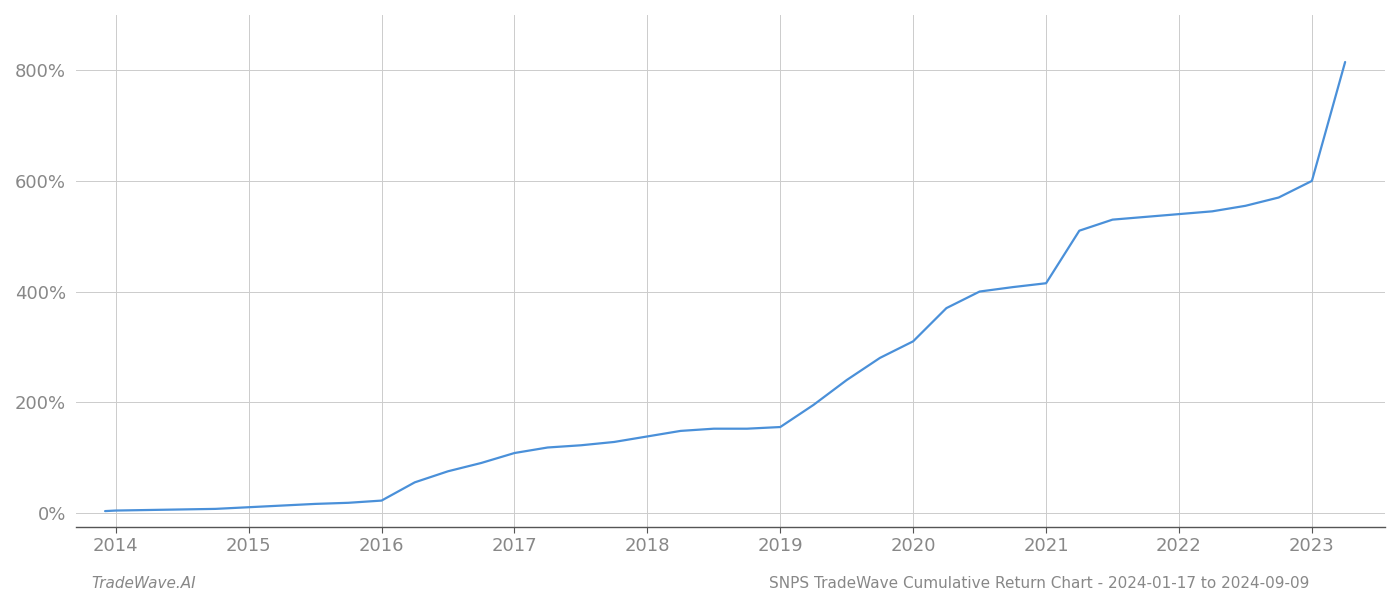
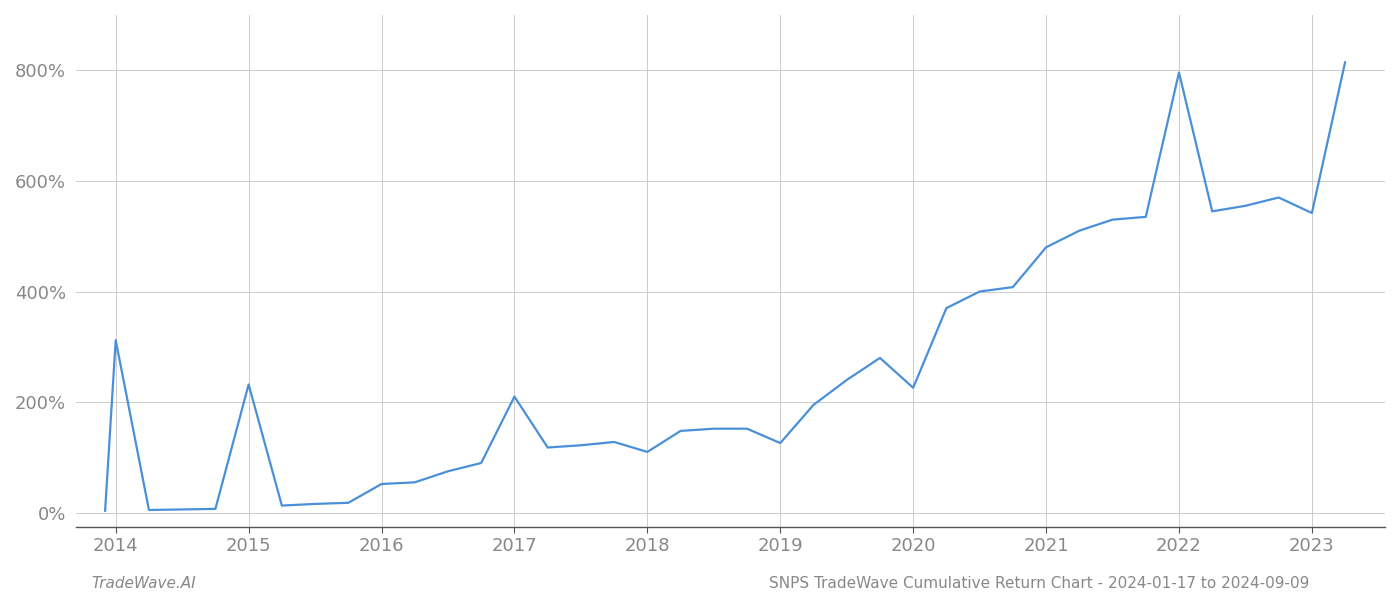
2014: 4% -> 312%
2015: 10% -> 232%
2016: 22% -> 52%
2017: 108% -> 210%
2018: 138% -> 110%
2019: 155% -> 126%
2020: 310% -> 226%
2021: 415% -> 480%
2022: 540% -> 796%
2023: 600% -> 542%
